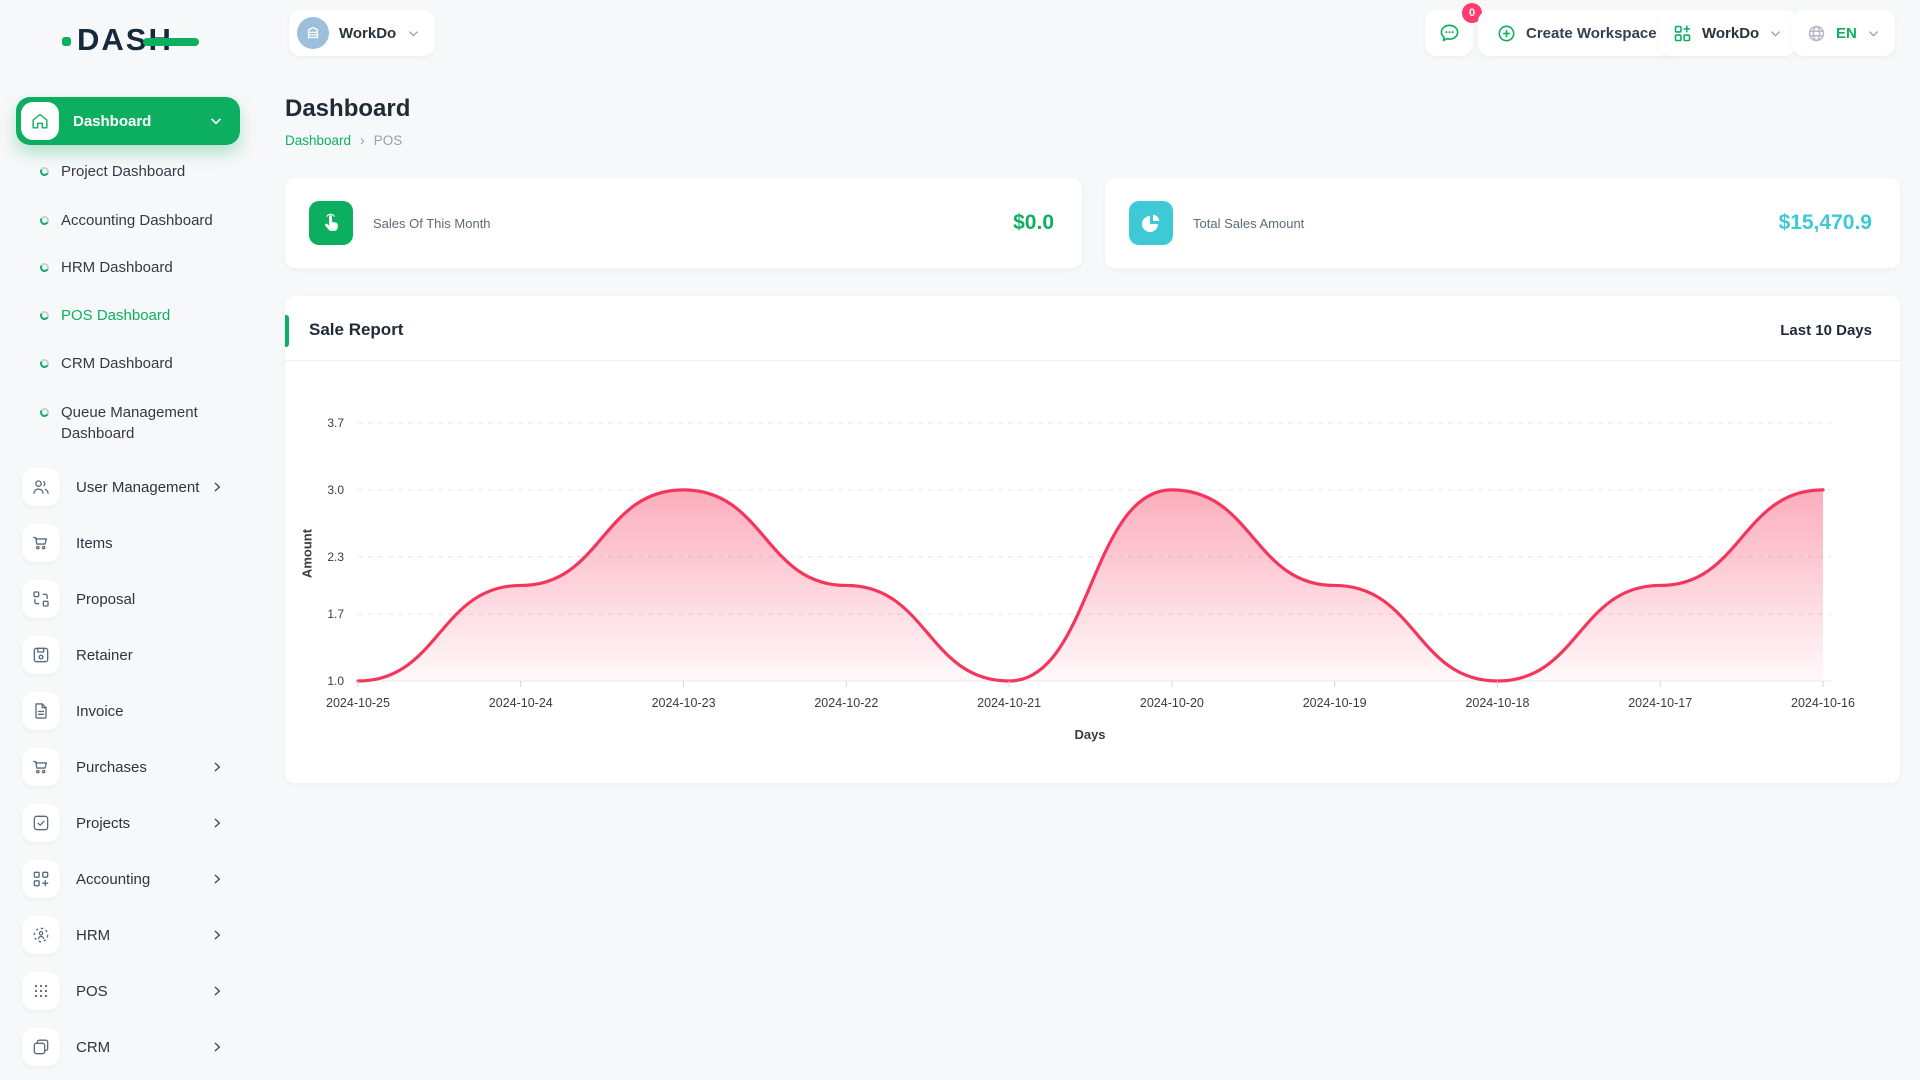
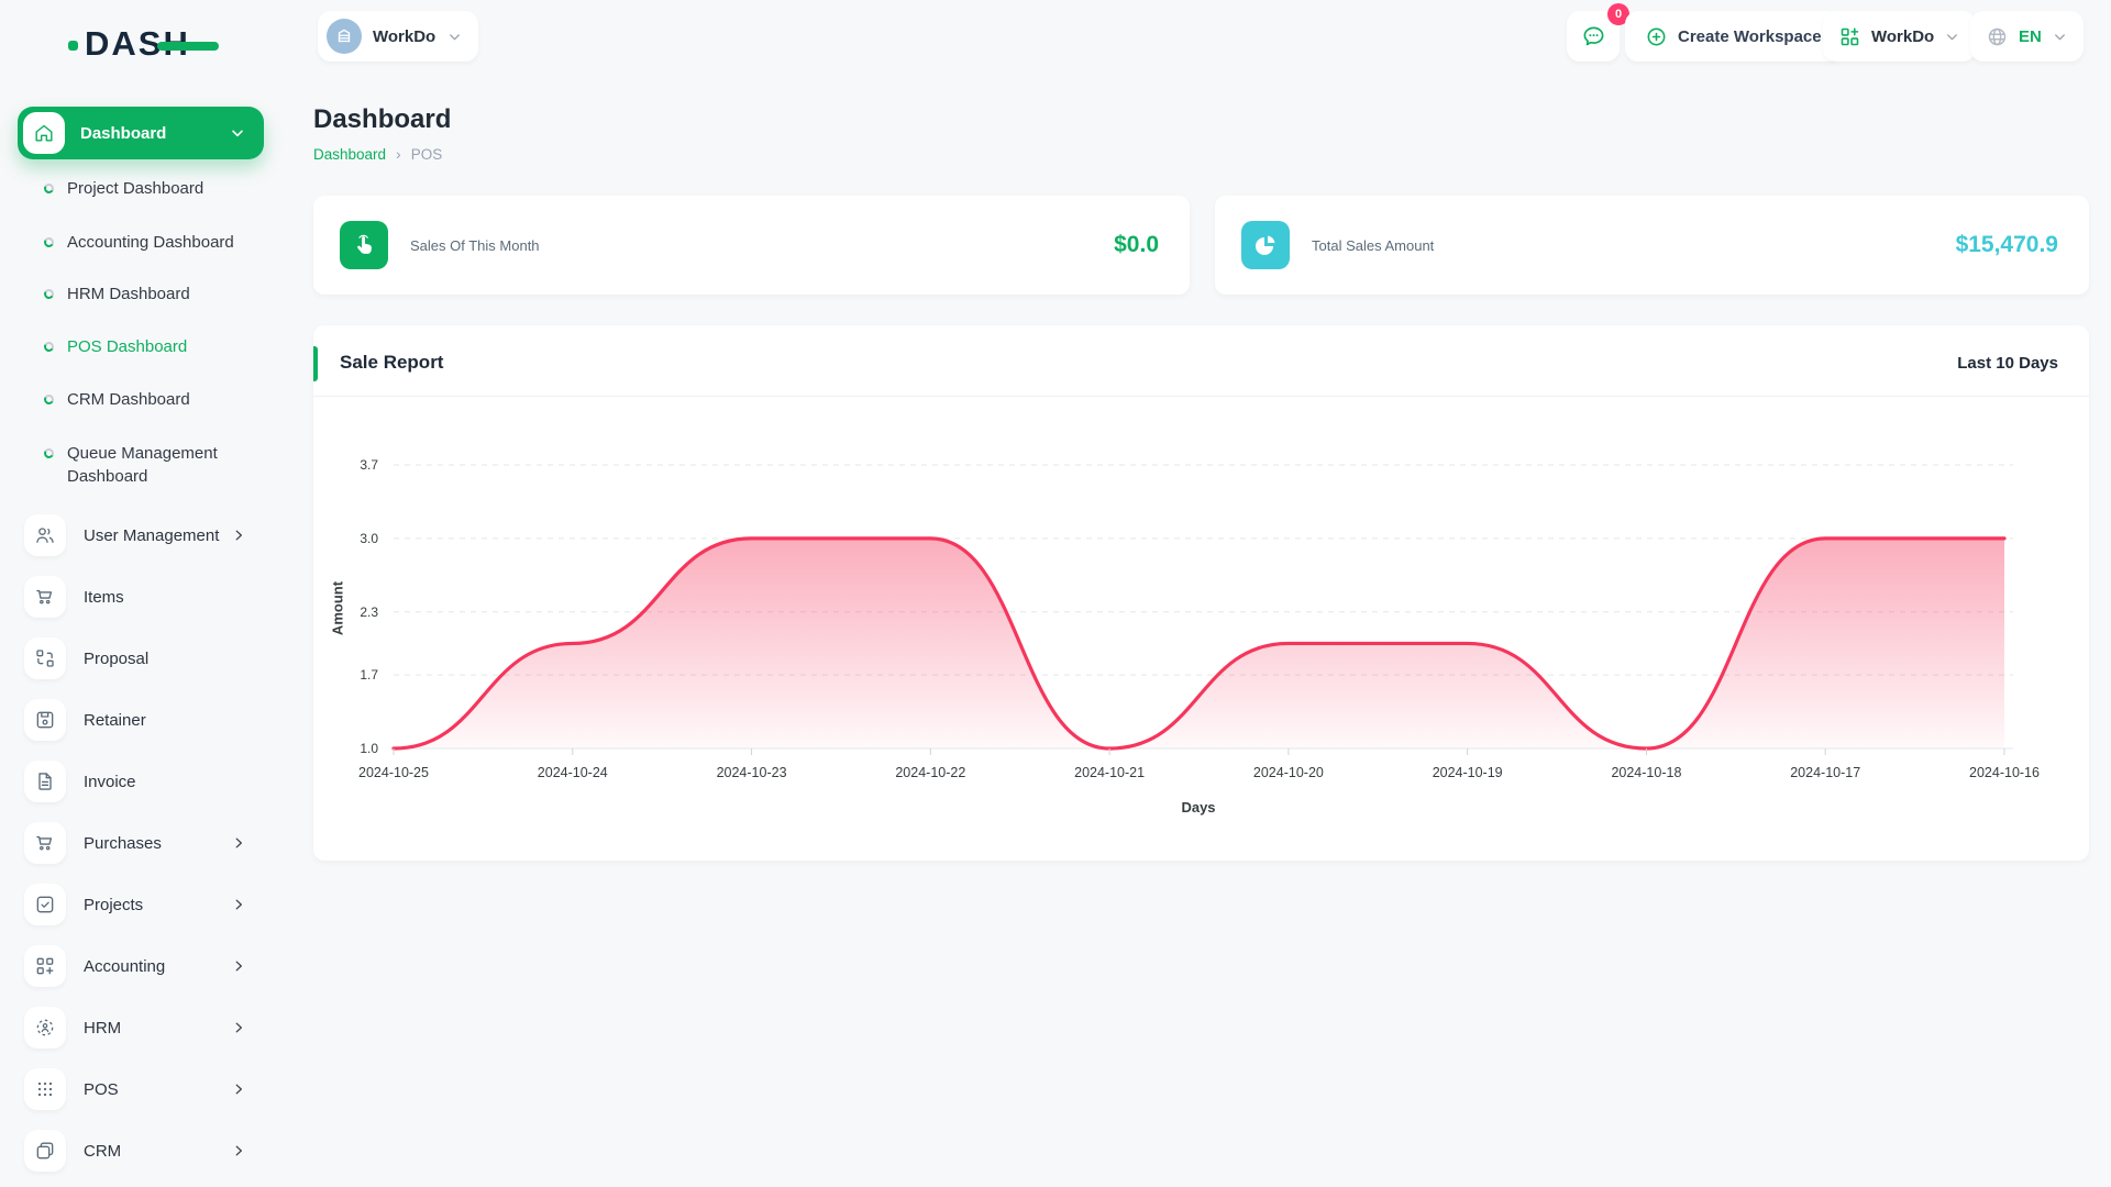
2024-10-22: 2 -> 3
2024-10-20: 3 -> 2
2024-10-17: 2 -> 3
